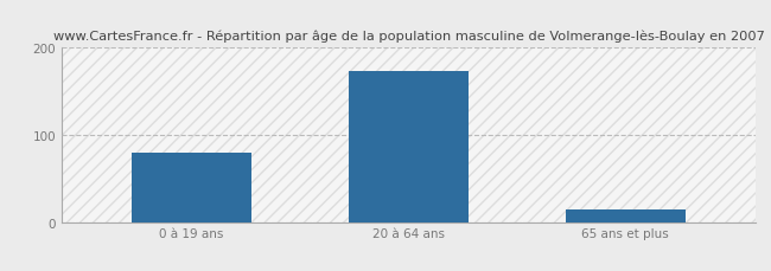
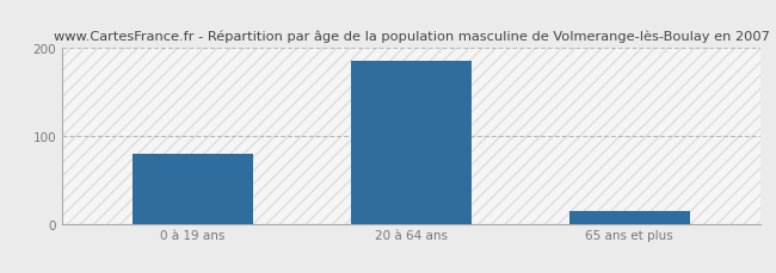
20 à 64 ans: 174 -> 185
